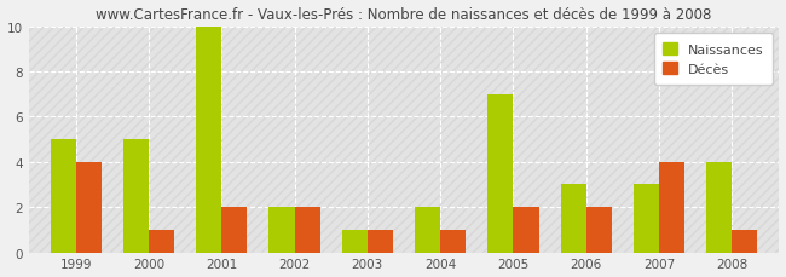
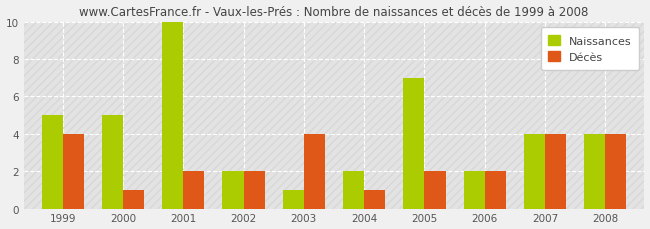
Décès/2003: 1 -> 4
Naissances/2006: 3 -> 2
Naissances/2007: 3 -> 4
Décès/2008: 1 -> 4
